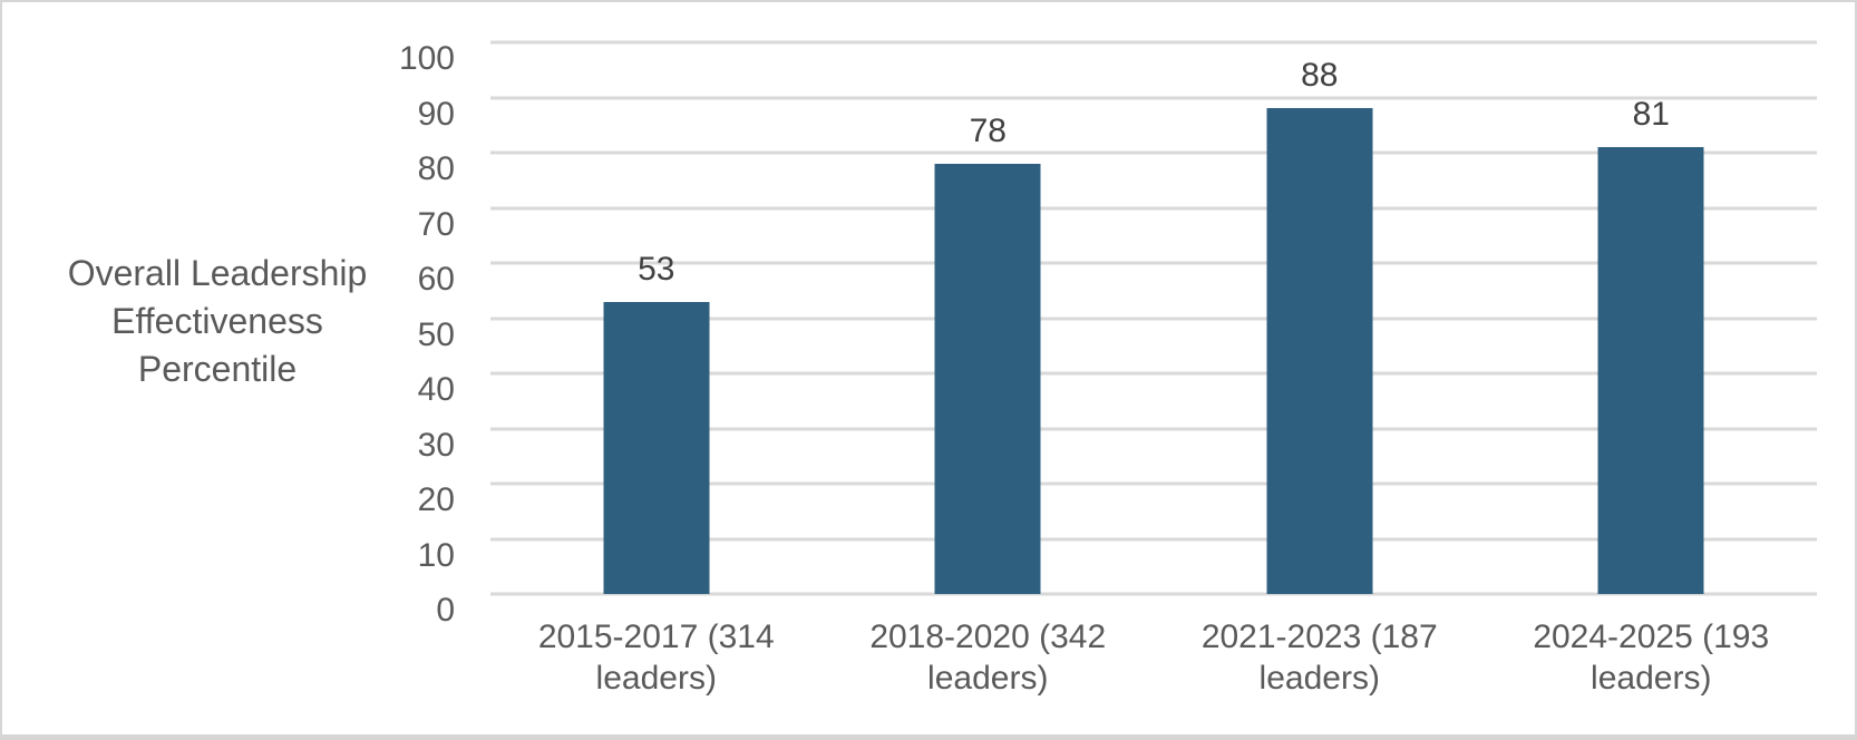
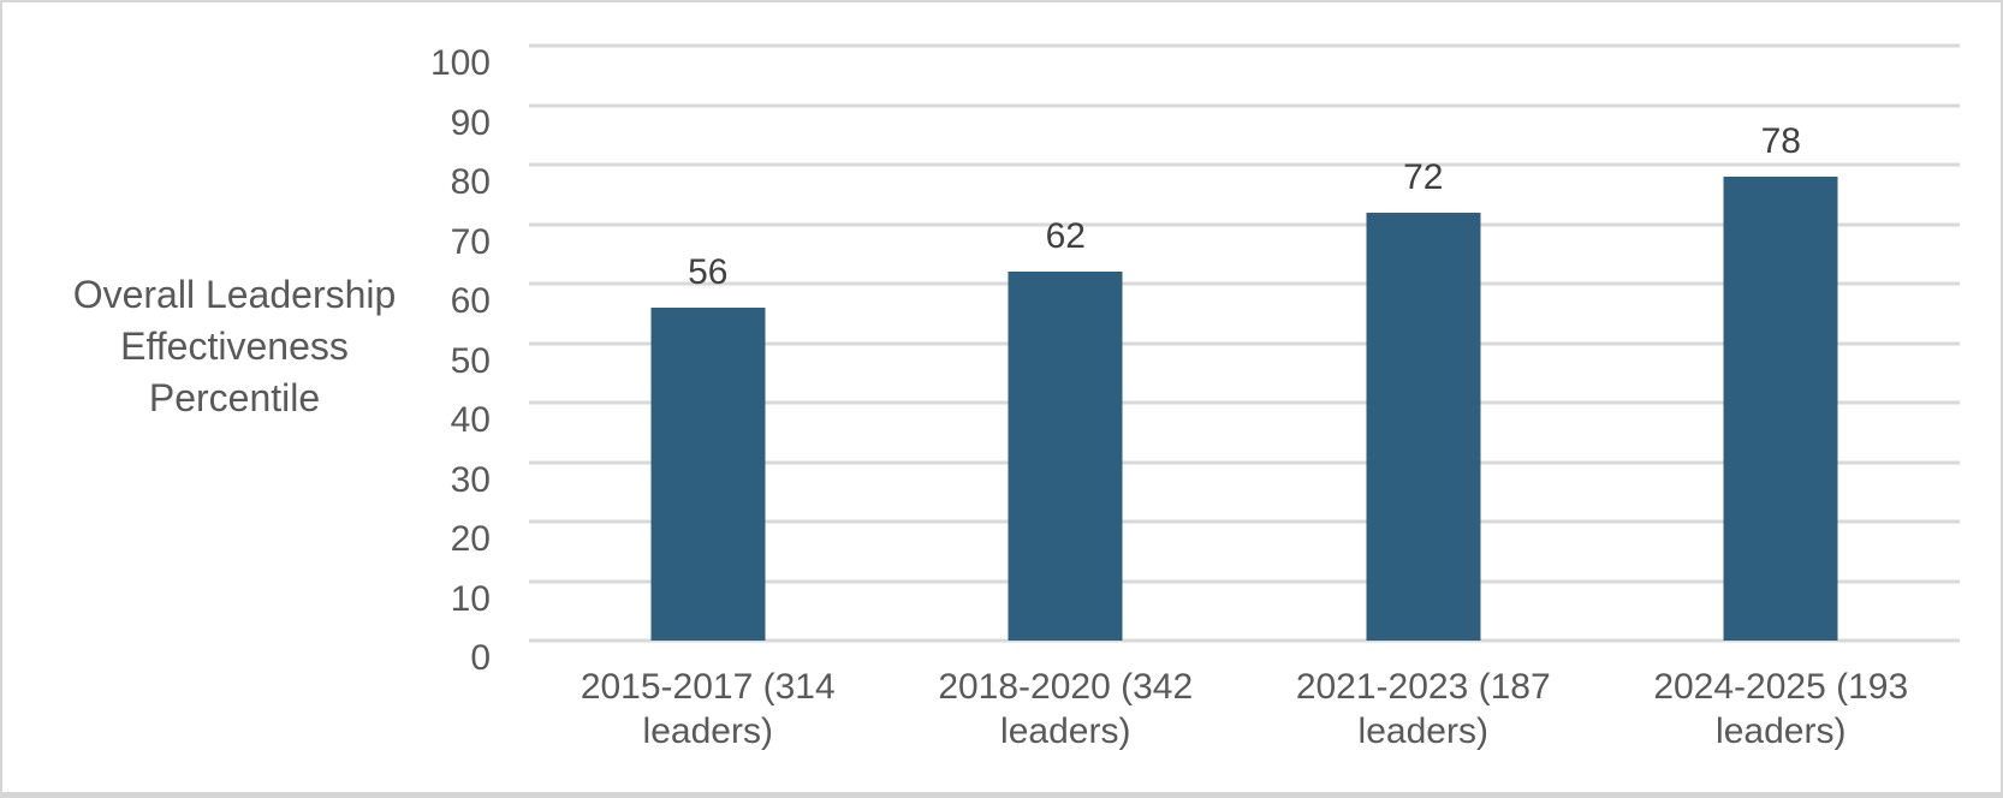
2015-2017 (314 leaders): 53 -> 56
2018-2020 (342 leaders): 78 -> 62
2021-2023 (187 leaders): 88 -> 72
2024-2025 (193 leaders): 81 -> 78
